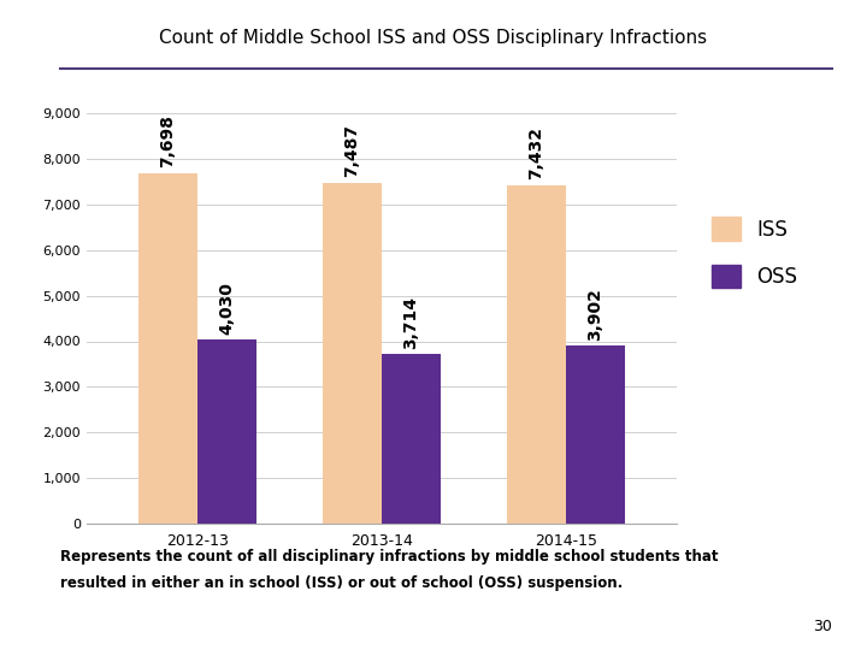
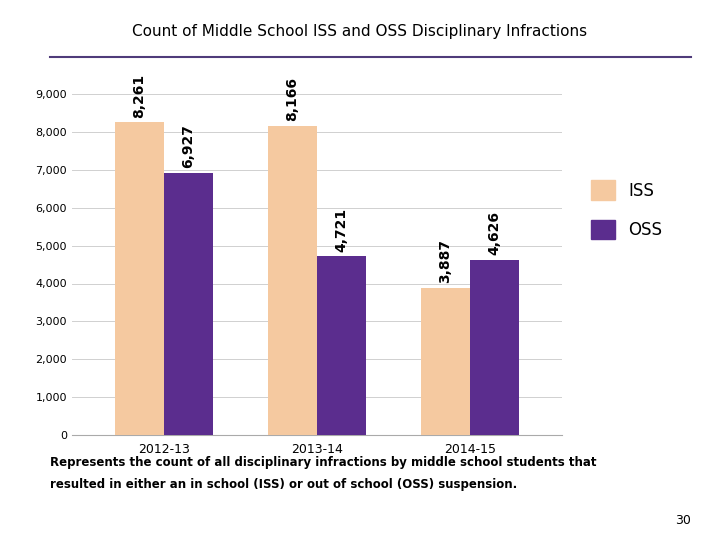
ISS/2012-13: 7,698 -> 8,261
OSS/2012-13: 4,030 -> 6,927
ISS/2013-14: 7,487 -> 8,166
OSS/2013-14: 3,714 -> 4,721
ISS/2014-15: 7,432 -> 3,887
OSS/2014-15: 3,902 -> 4,626
